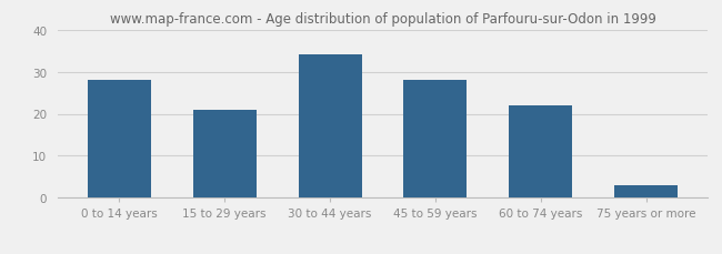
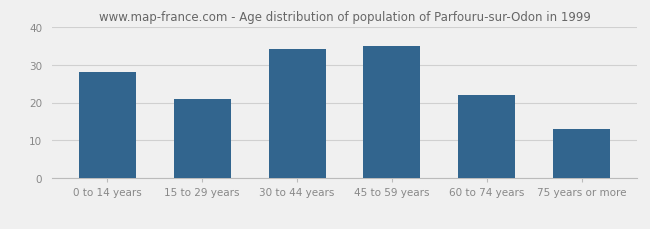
45 to 59 years: 28 -> 35
75 years or more: 3 -> 13
